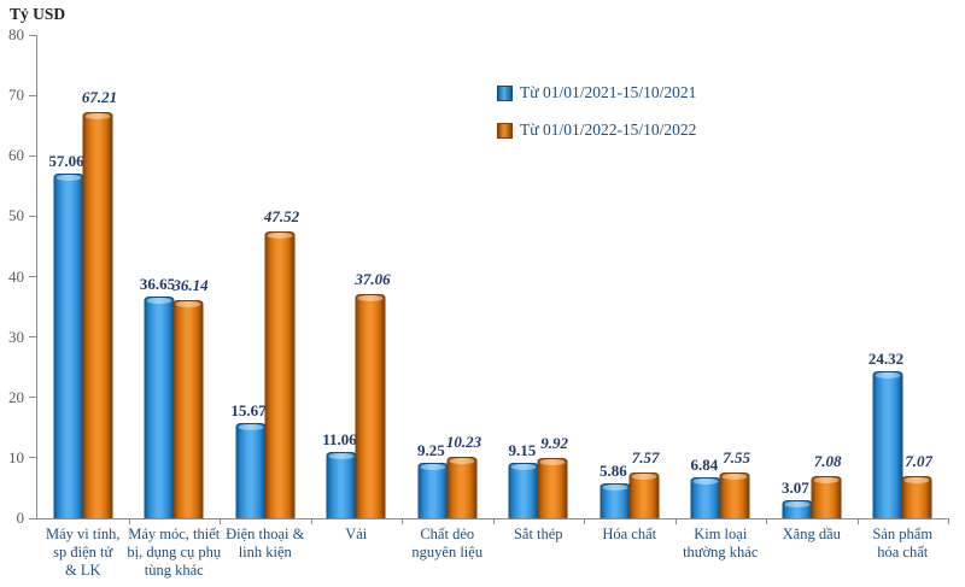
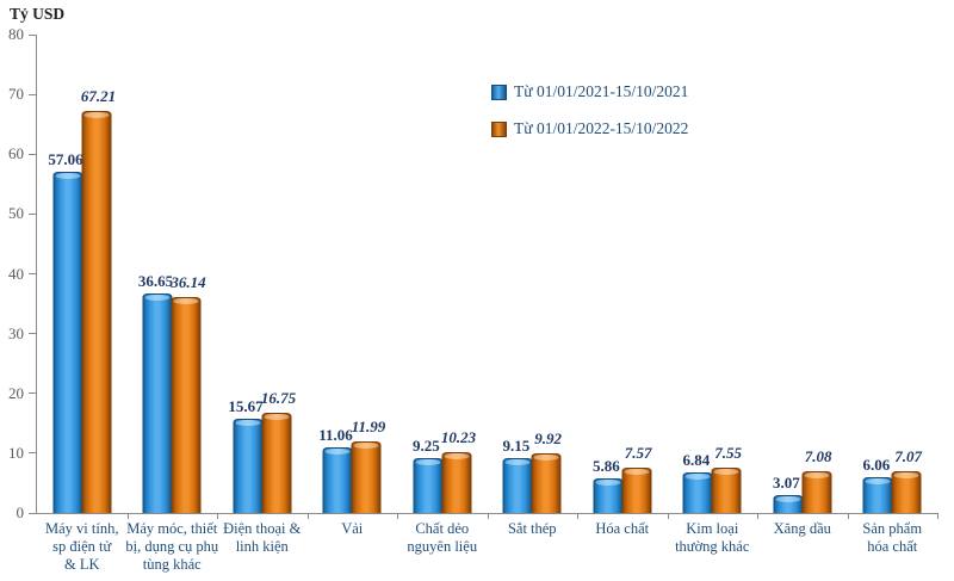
Từ 01/01/2022-15/10/2022/Điện thoại & linh kiện: 47.52 -> 16.75
Từ 01/01/2022-15/10/2022/Vải: 37.06 -> 11.99
Từ 01/01/2021-15/10/2021/Sản phẩm hóa chất: 24.32 -> 6.06
